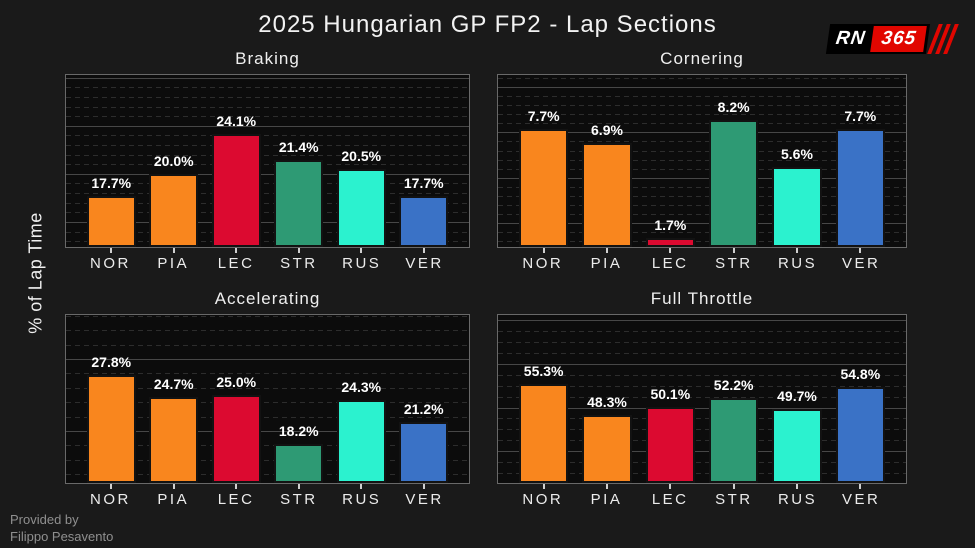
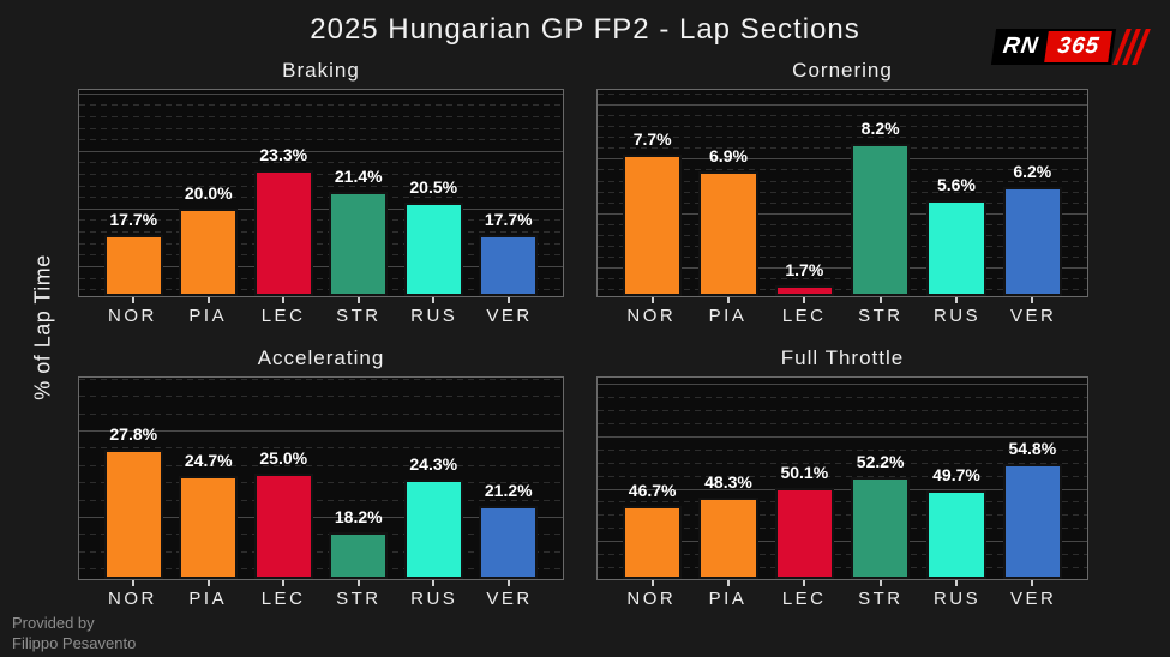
Braking/LEC: 24.1% -> 23.3%
Cornering/VER: 7.7% -> 6.2%
Full Throttle/NOR: 55.3% -> 46.7%
